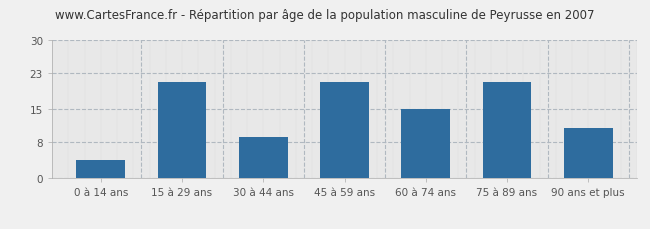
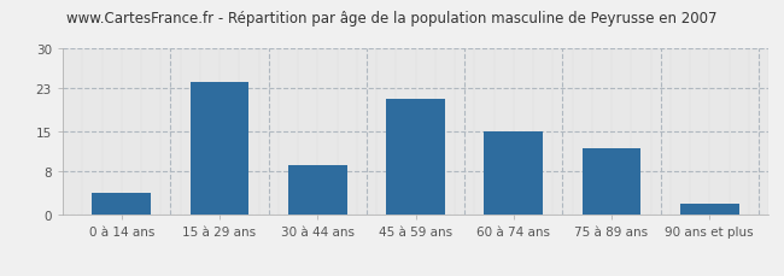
15 à 29 ans: 21 -> 24
75 à 89 ans: 21 -> 12
90 ans et plus: 11 -> 2
